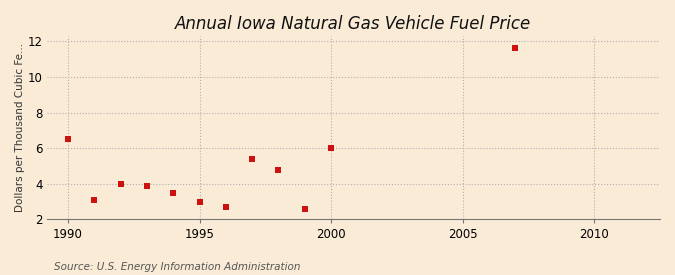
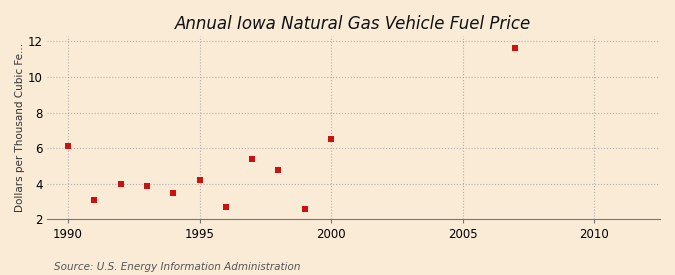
1990: 6.5 -> 6.1
1995: 3.0 -> 4.2
2000: 6.0 -> 6.5
